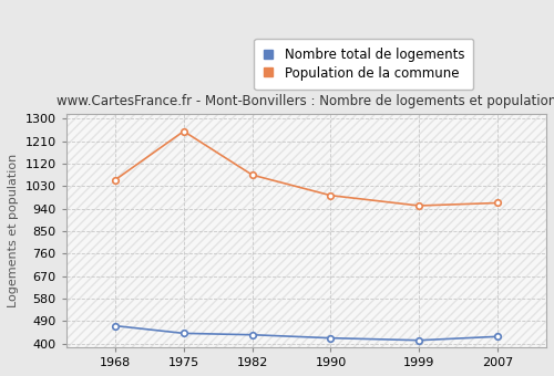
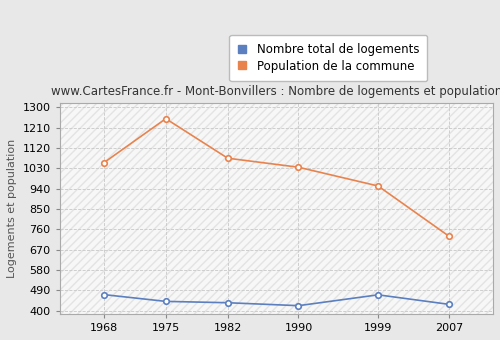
Population de la commune/1990: 993 -> 1035
Nombre total de logements/1999: 413 -> 470
Population de la commune/2007: 963 -> 730
